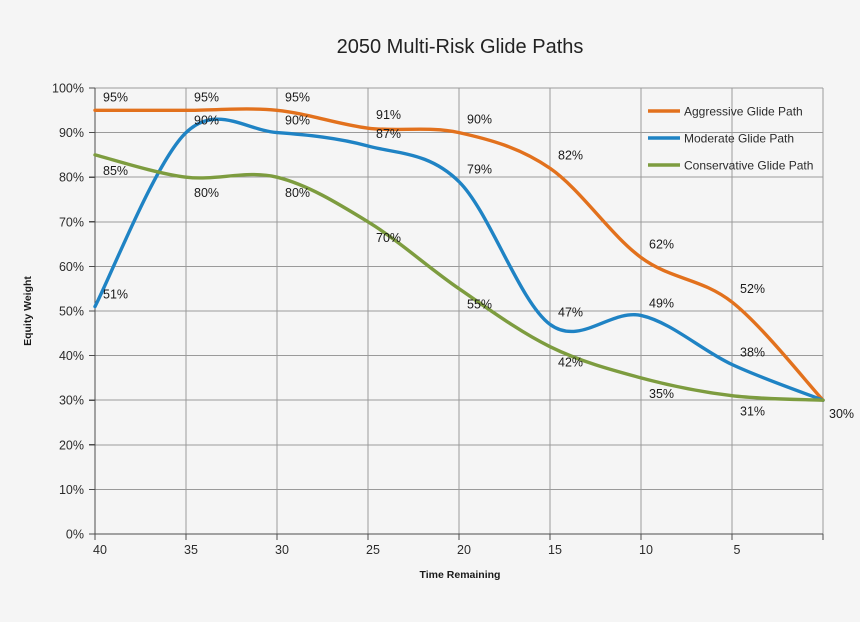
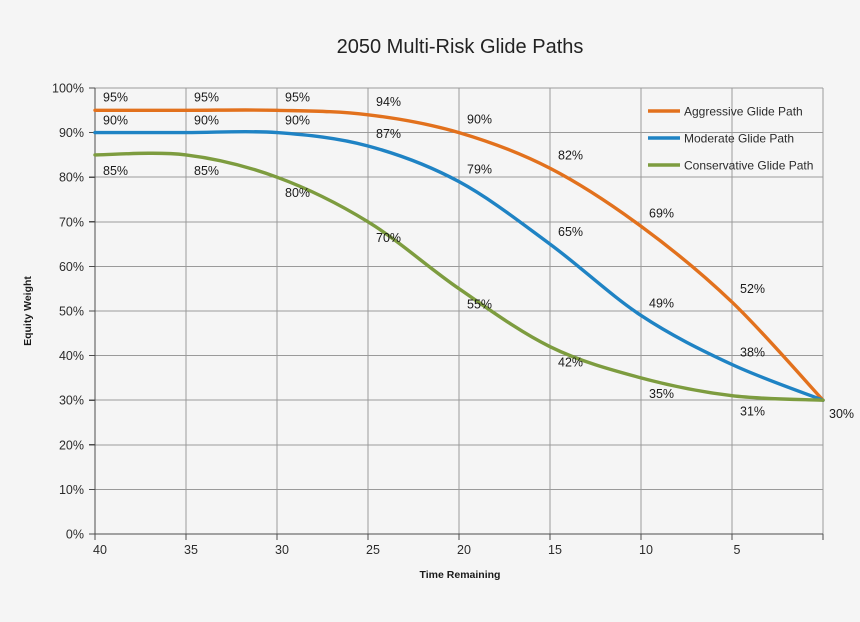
Moderate Glide Path/40: 51% -> 90%
Conservative Glide Path/35: 80% -> 85%
Aggressive Glide Path/25: 91% -> 94%
Moderate Glide Path/15: 47% -> 65%
Aggressive Glide Path/10: 62% -> 69%
